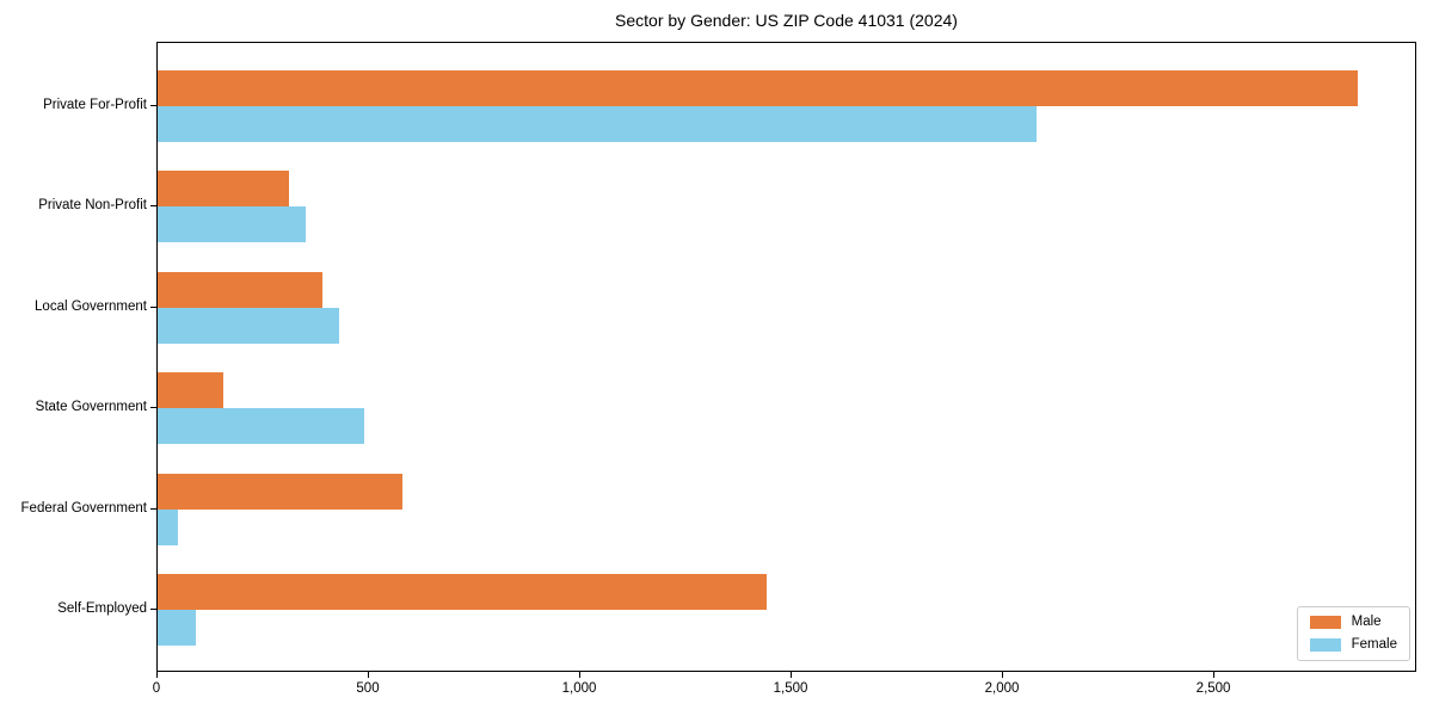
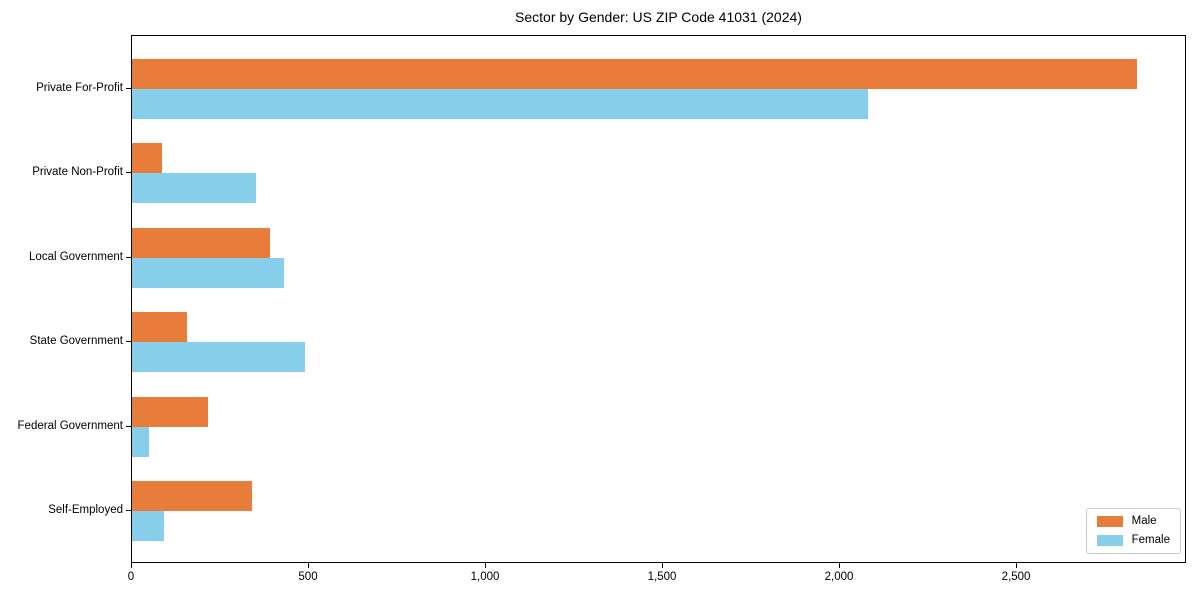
Male/Private Non-Profit: 310 -> 80
Male/Federal Government: 580 -> 220
Male/Self-Employed: 1440 -> 340
